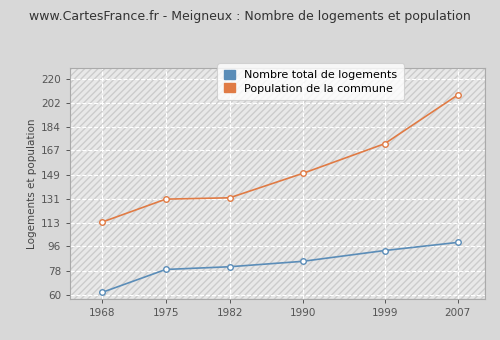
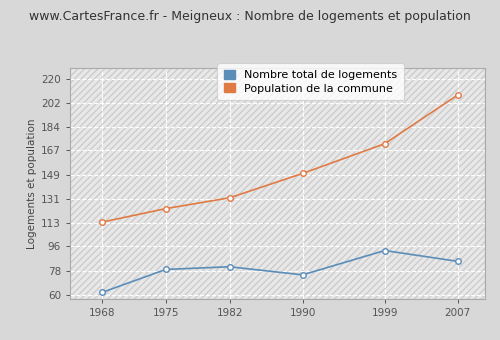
Population de la commune/1975: 131 -> 124
Nombre total de logements/1990: 85 -> 75
Nombre total de logements/2007: 99 -> 85
